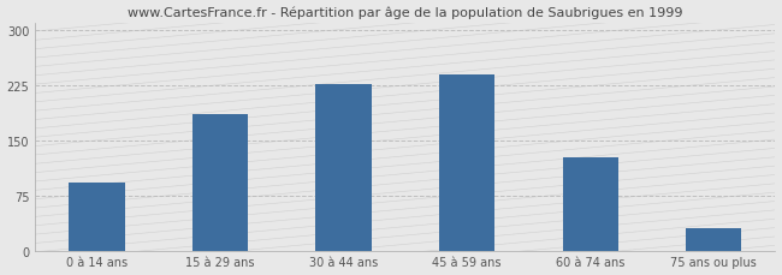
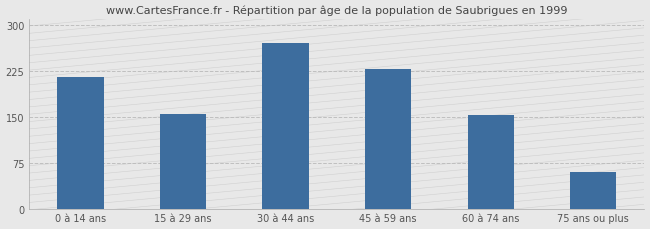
0 à 14 ans: 92 -> 215
15 à 29 ans: 186 -> 155
30 à 44 ans: 226 -> 270
45 à 59 ans: 240 -> 228
60 à 74 ans: 126 -> 153
75 ans ou plus: 30 -> 60
